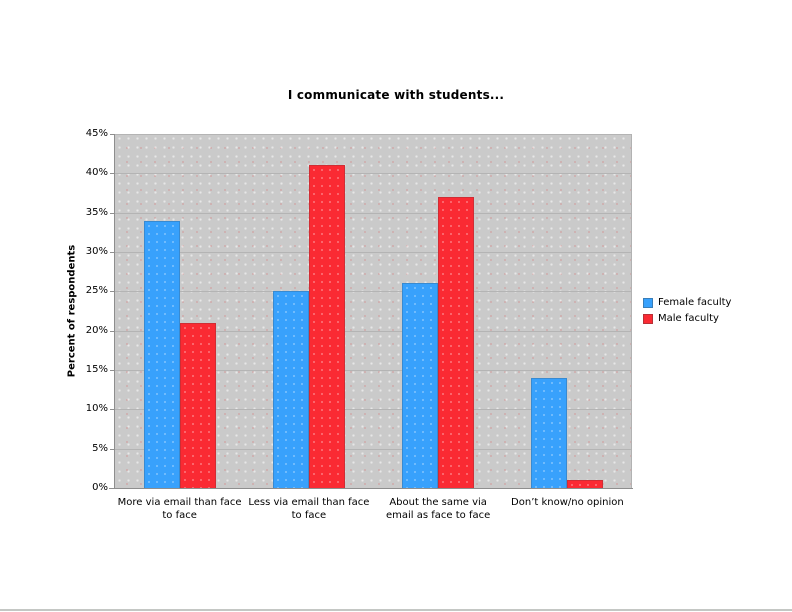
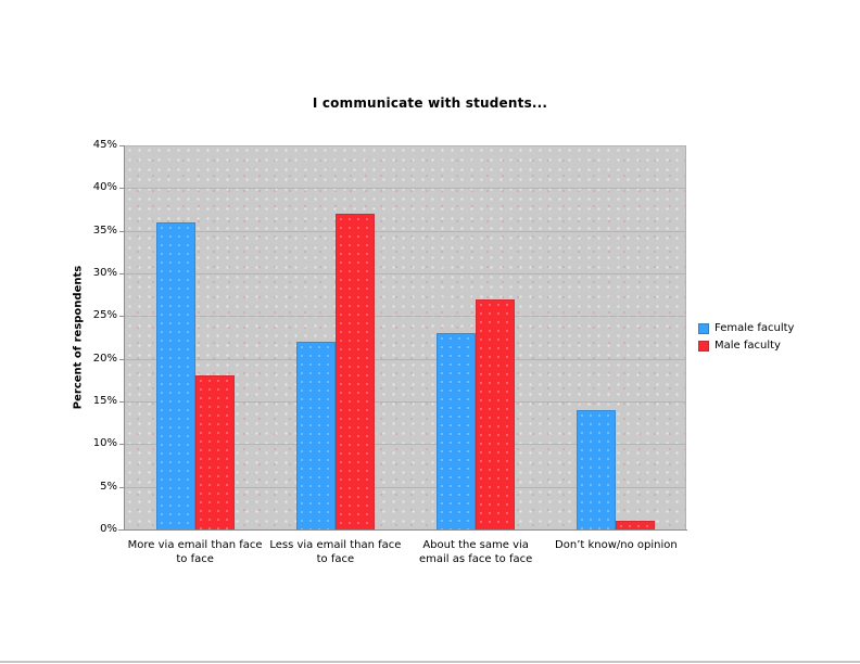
Female faculty/More via email than face to face: 34% -> 36%
Male faculty/More via email than face to face: 21% -> 18%
Female faculty/Less via email than face to face: 25% -> 22%
Male faculty/Less via email than face to face: 41% -> 37%
Female faculty/About the same via email as face to face: 26% -> 23%
Male faculty/About the same via email as face to face: 37% -> 27%
